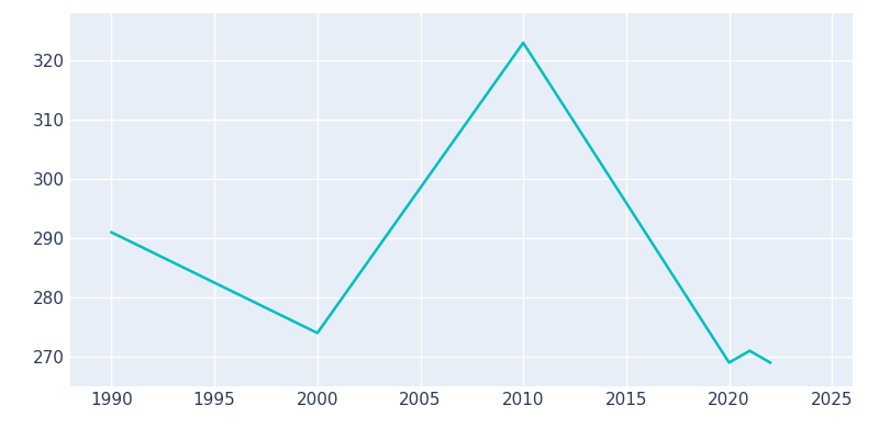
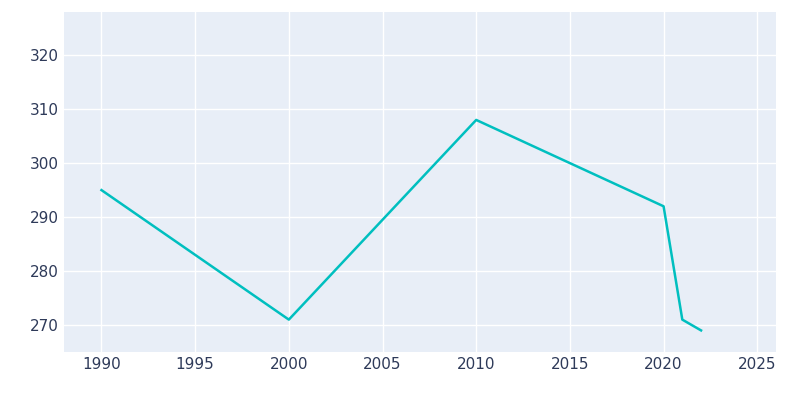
1990: 291 -> 295
2000: 274 -> 271
2010: 323 -> 308
2020: 269 -> 292
